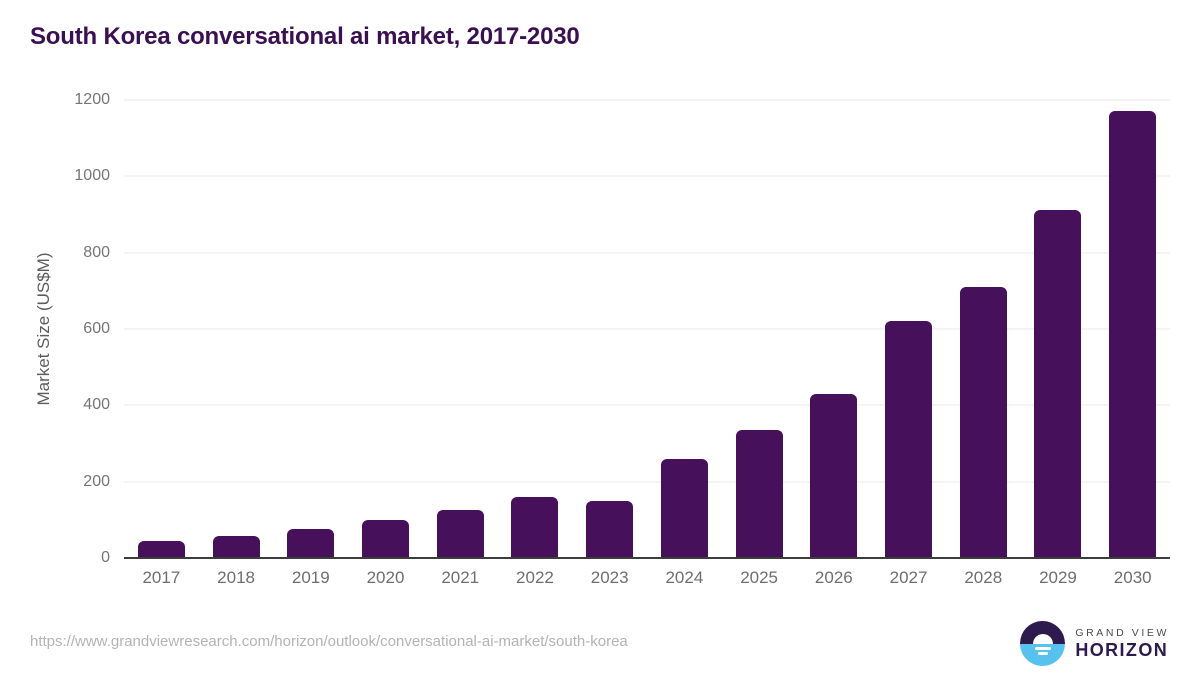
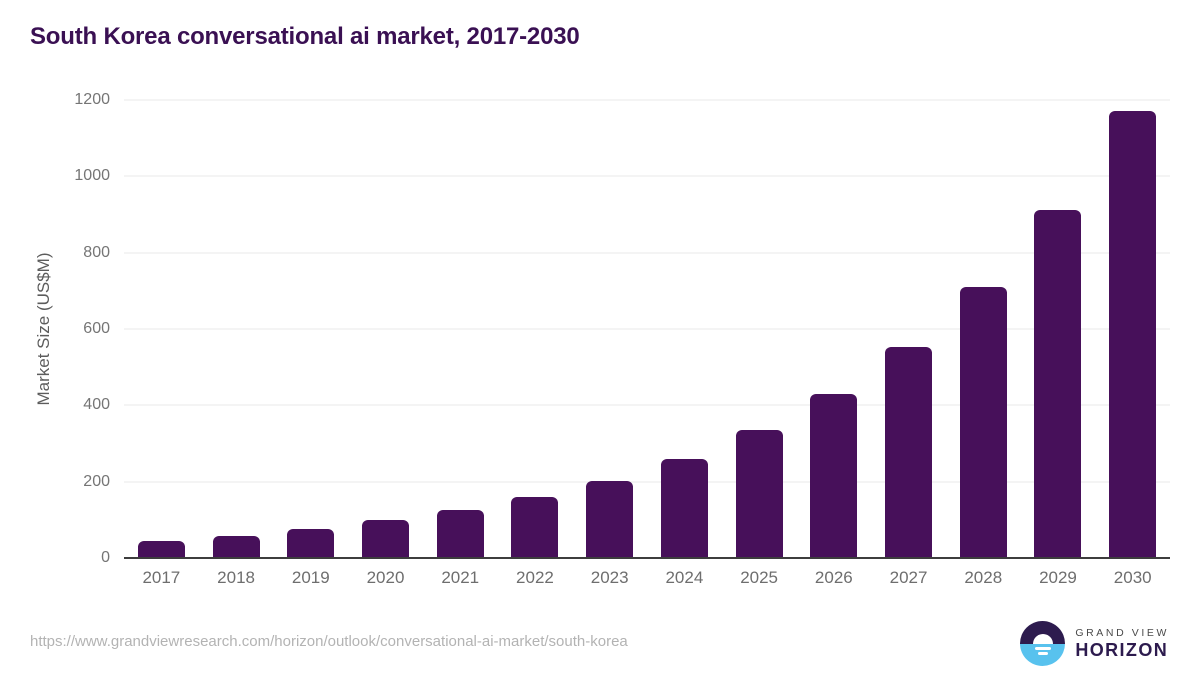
2023: 150 -> 200
2027: 620 -> 550
